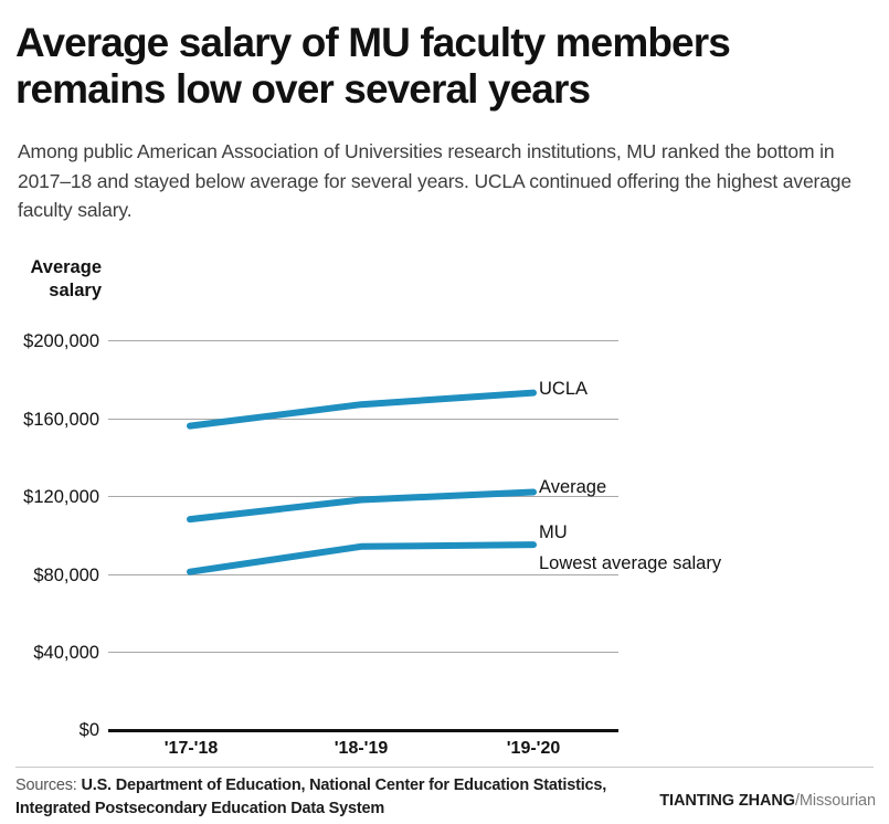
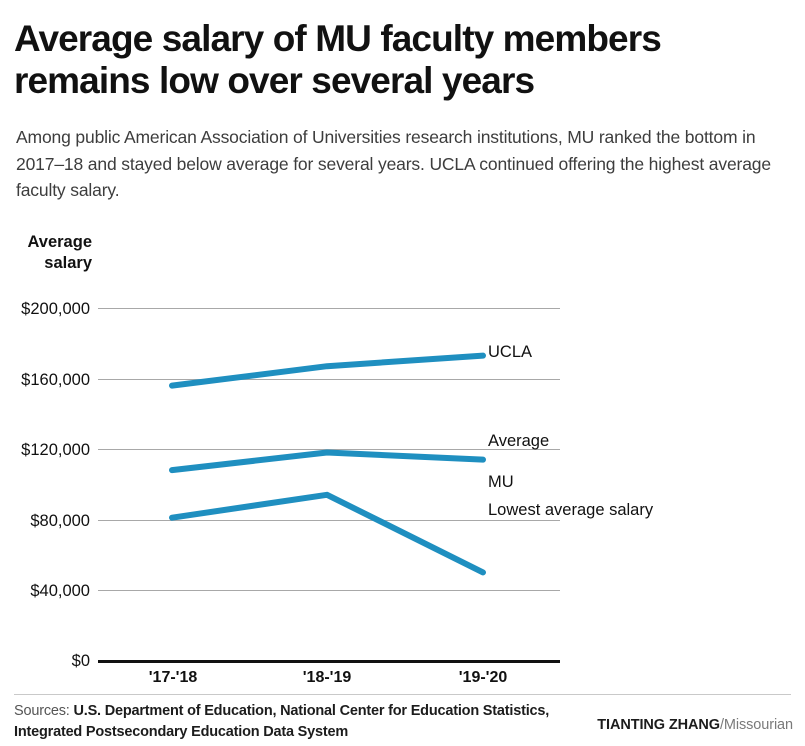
Average/'19-'20: $122000 -> $114000
MU/'19-'20: $95000 -> $50000
